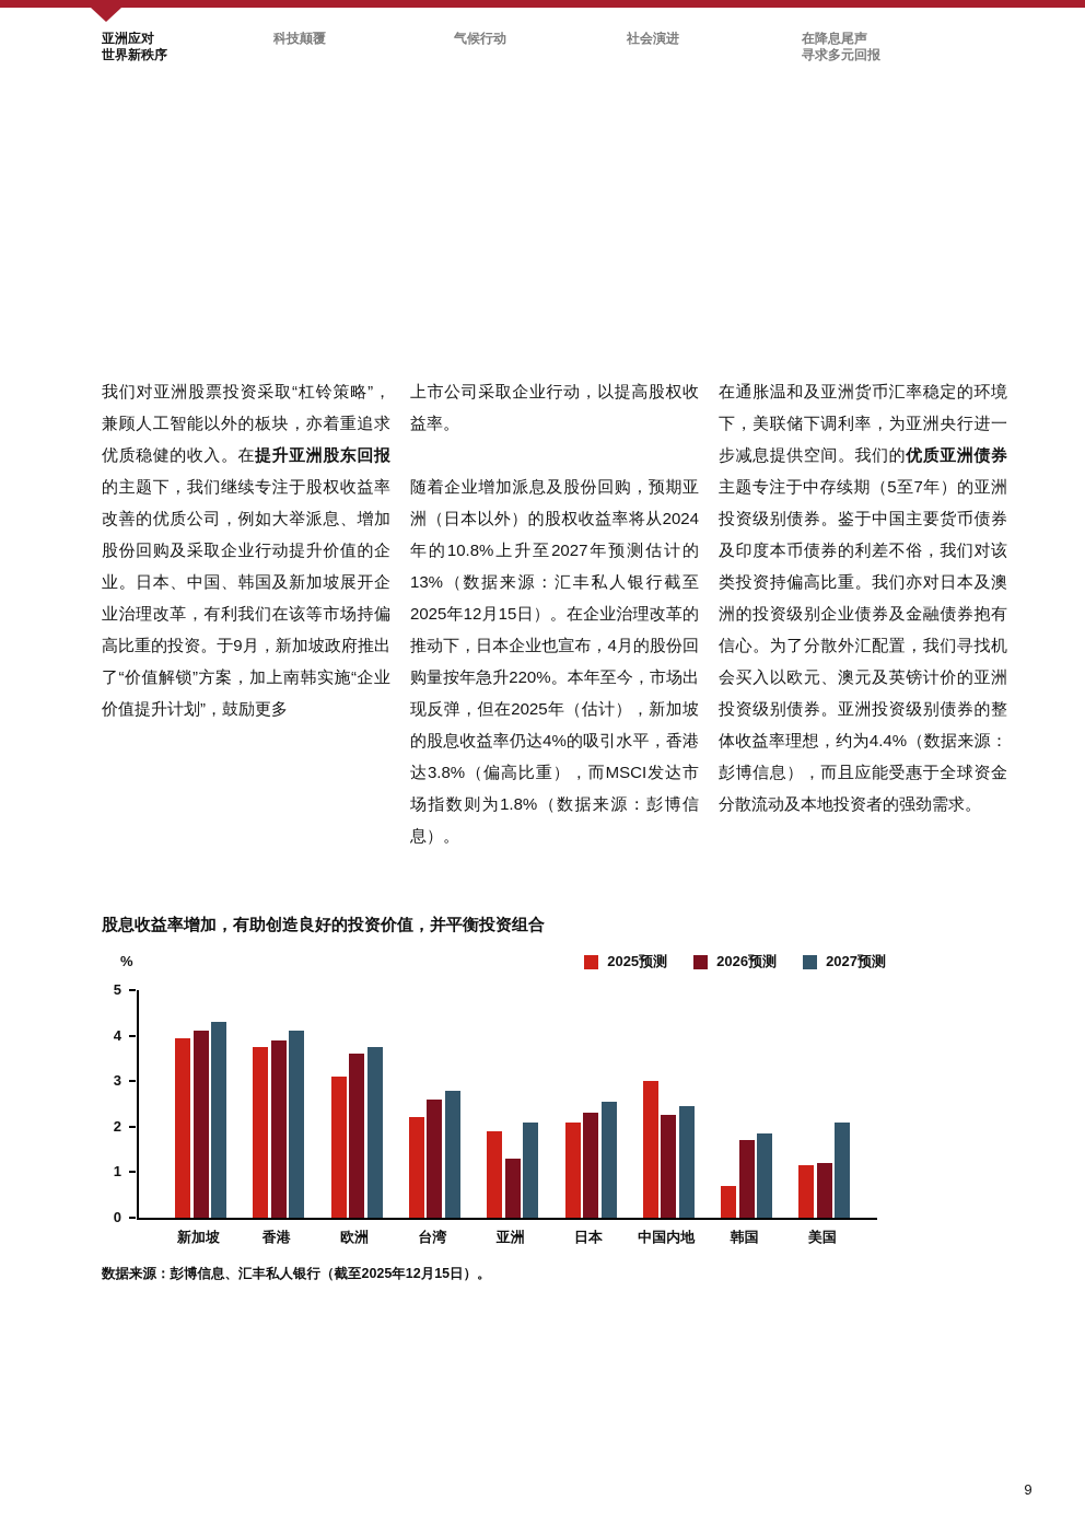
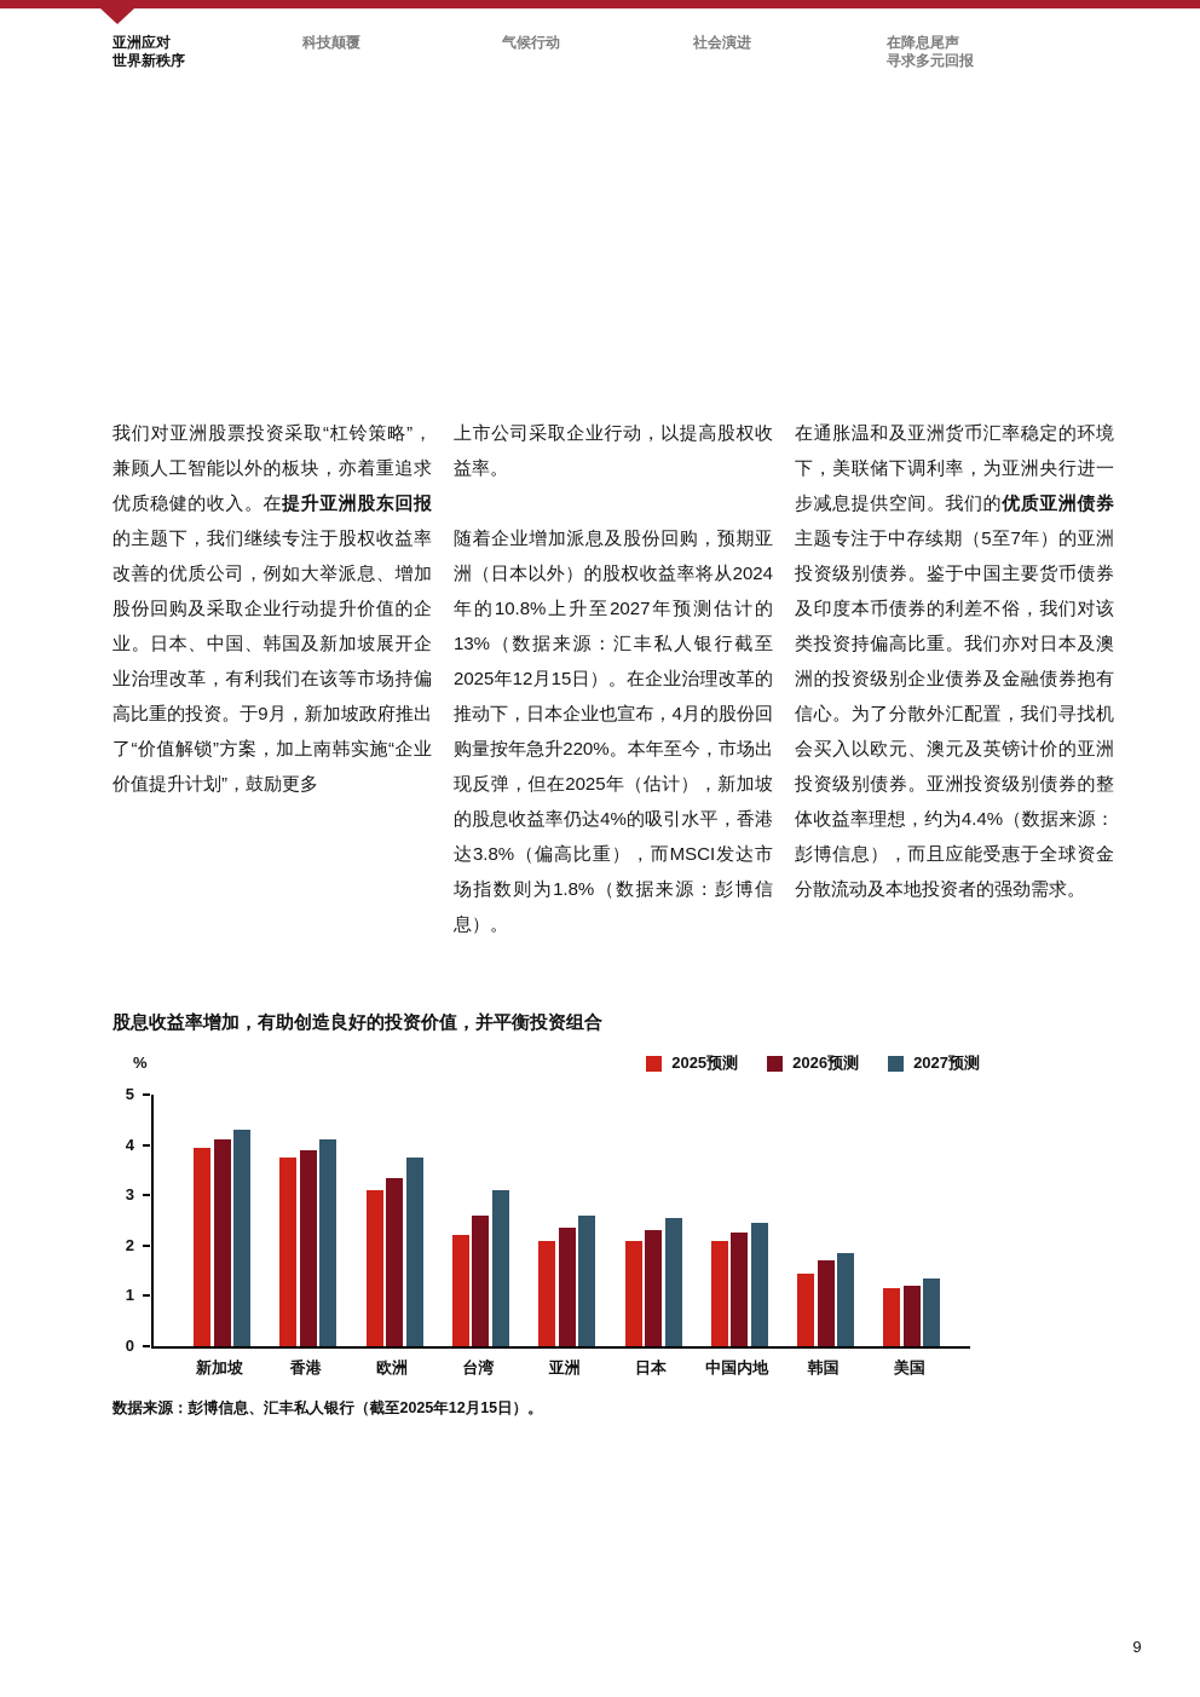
2026预测/欧洲: 3.6 -> 3.4
2027预测/台湾: 2.8 -> 3.1
2025预测/亚洲: 1.9 -> 2.1
2026预测/亚洲: 1.3 -> 2.4
2027预测/亚洲: 2.1 -> 2.6
2025预测/中国内地: 3.0 -> 2.1
2025预测/韩国: 0.7 -> 1.4
2027预测/美国: 2.1 -> 1.4
